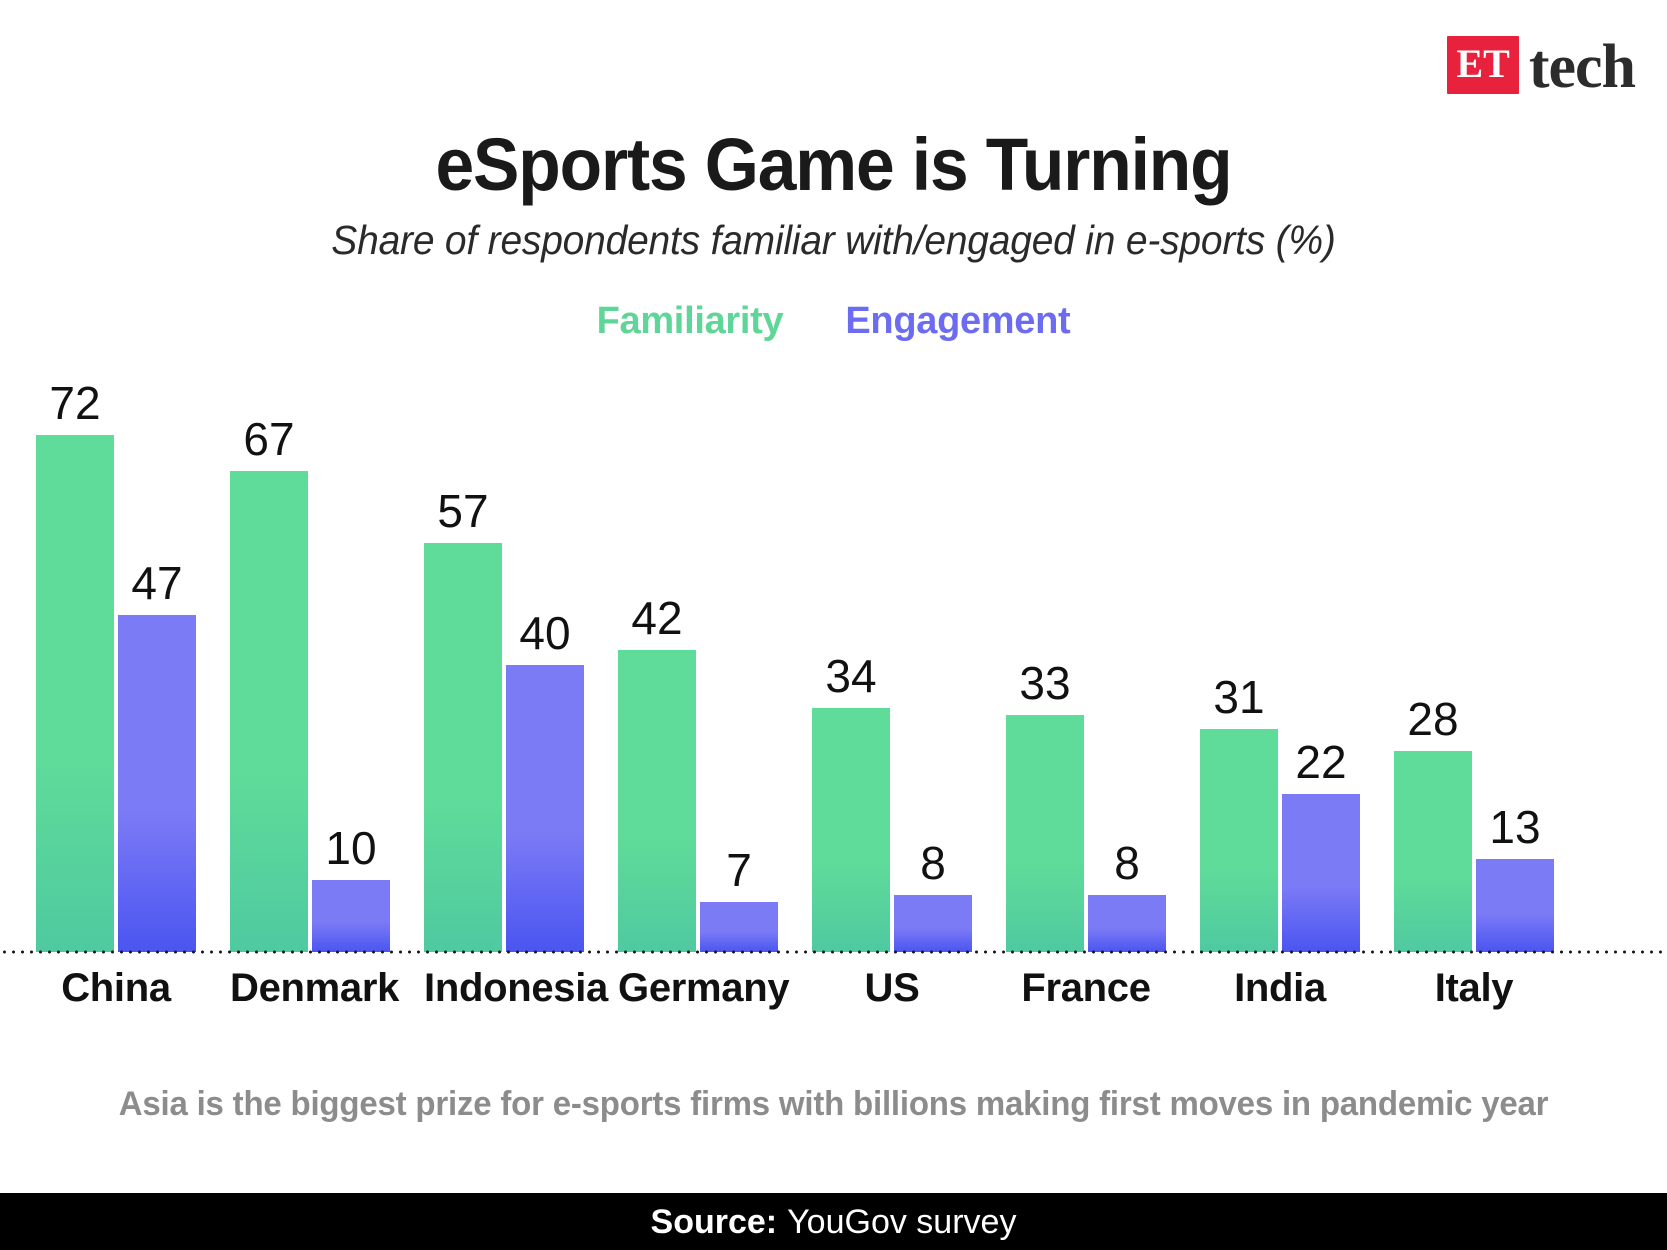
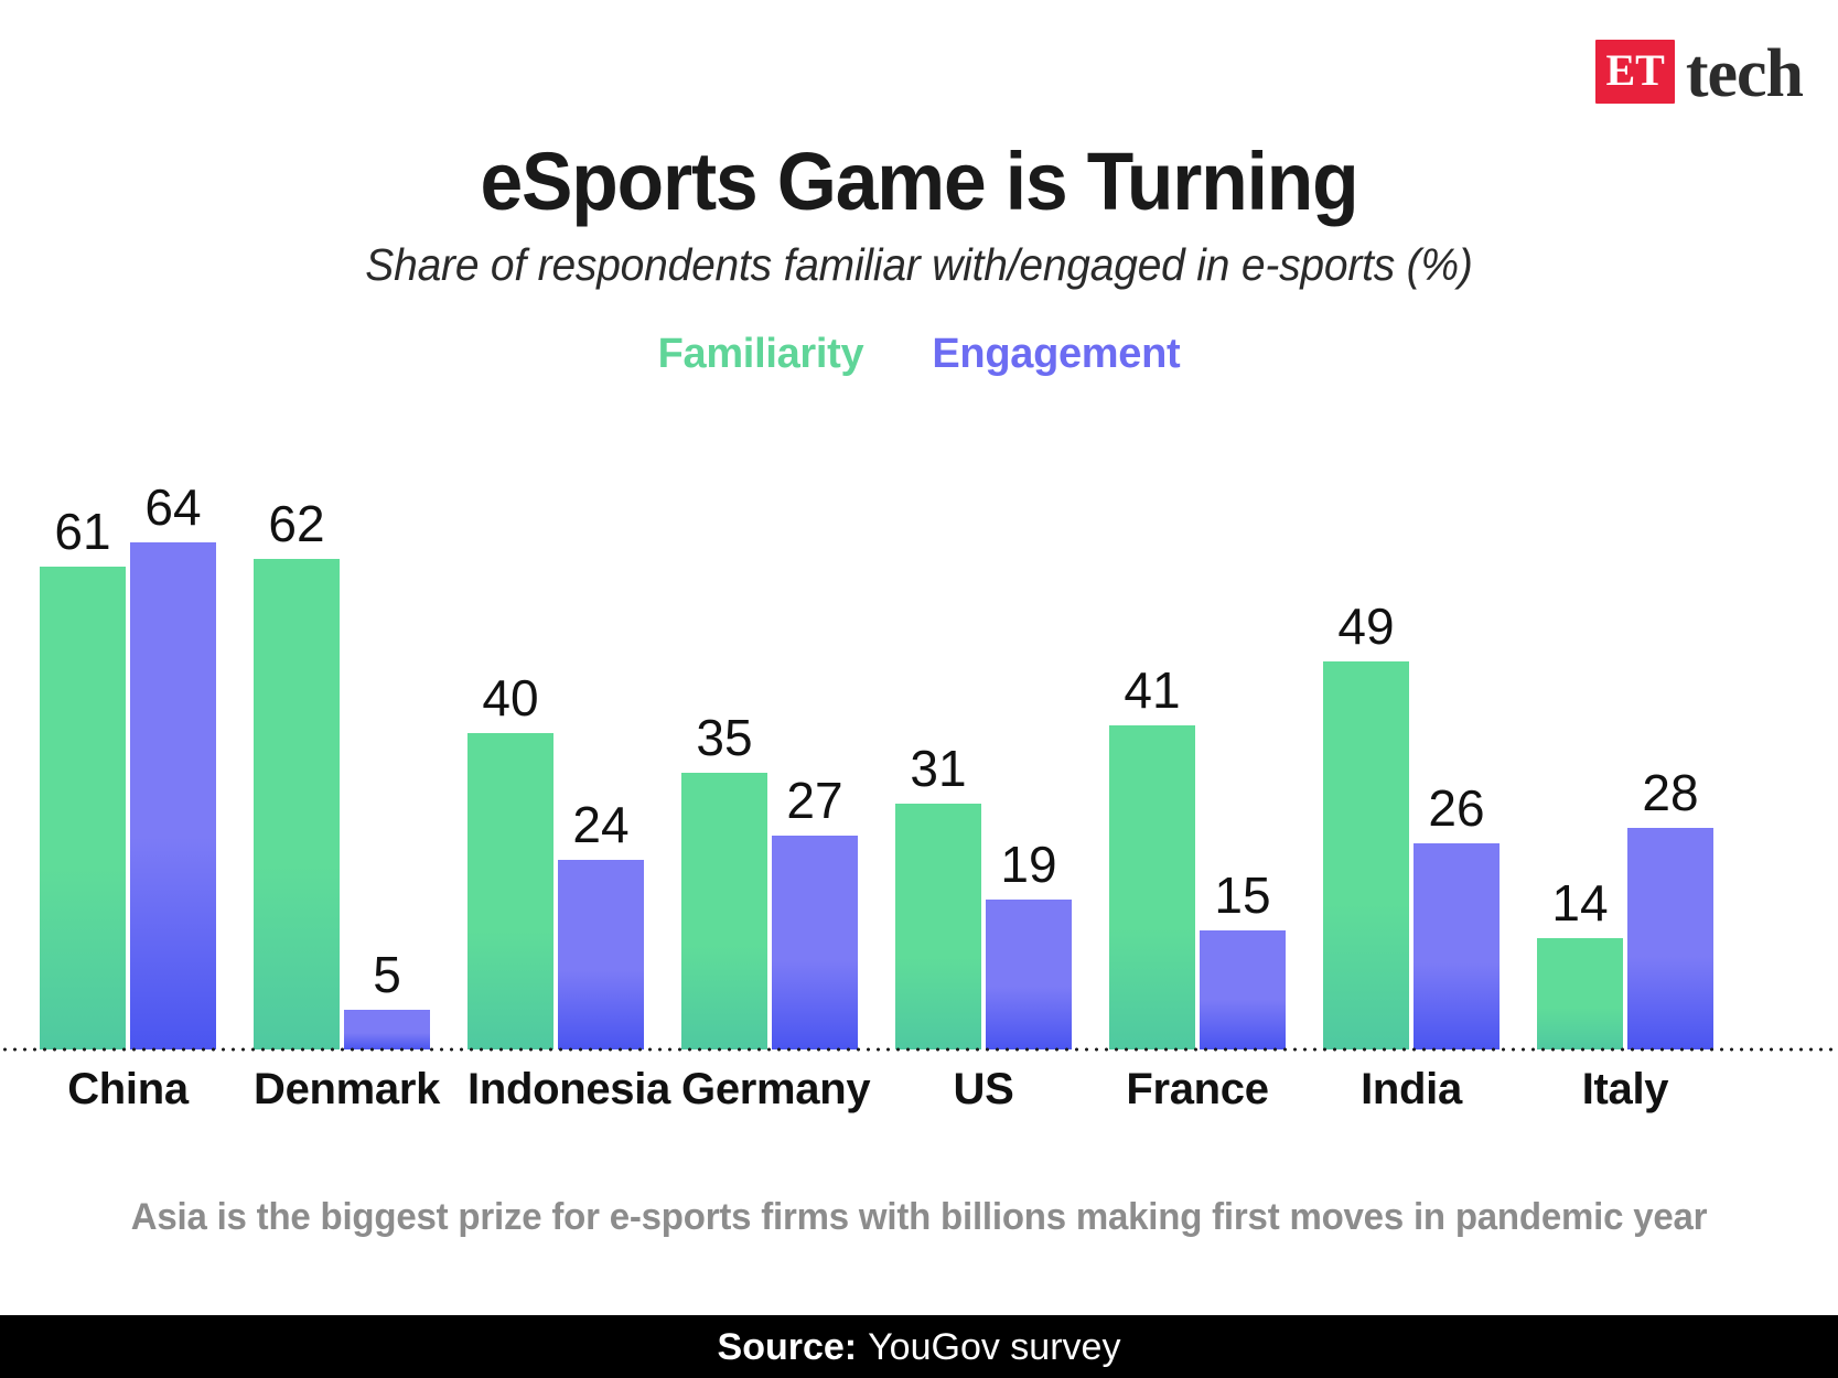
Familiarity/China: 72 -> 61
Engagement/China: 47 -> 64
Familiarity/Denmark: 67 -> 62
Engagement/Denmark: 10 -> 5
Familiarity/Indonesia: 57 -> 40
Engagement/Indonesia: 40 -> 24
Familiarity/Germany: 42 -> 35
Engagement/Germany: 7 -> 27
Familiarity/US: 34 -> 31
Engagement/US: 8 -> 19
Familiarity/France: 33 -> 41
Engagement/France: 8 -> 15
Familiarity/India: 31 -> 49
Engagement/India: 22 -> 26
Familiarity/Italy: 28 -> 14
Engagement/Italy: 13 -> 28
